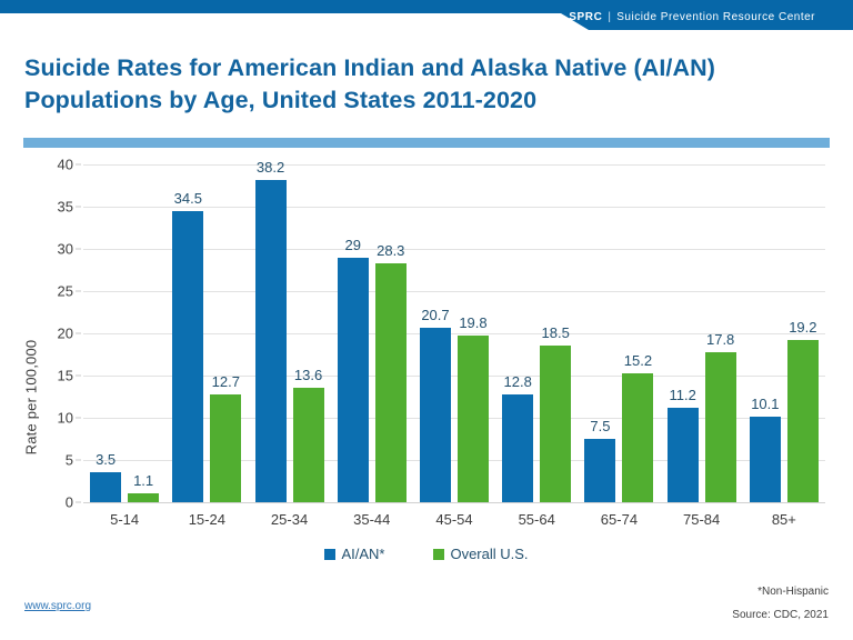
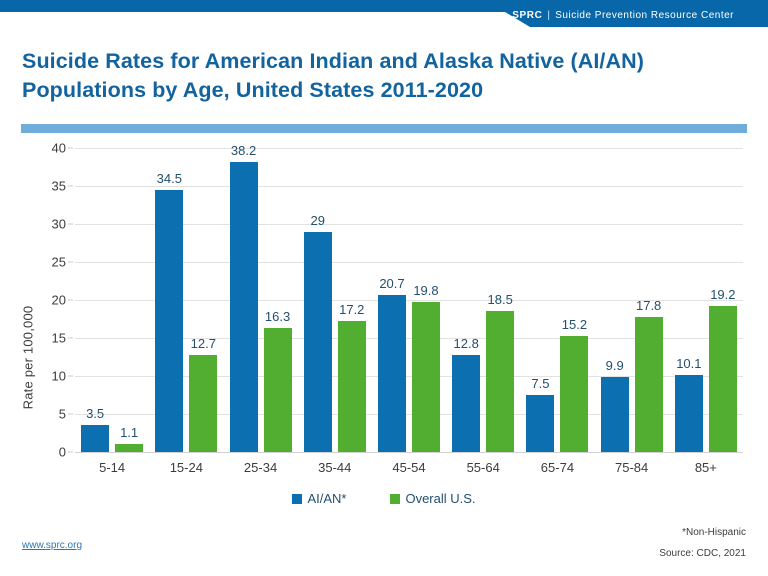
Overall U.S./25-34: 13.6 -> 16.3
Overall U.S./35-44: 28.3 -> 17.2
AI/AN*/75-84: 11.2 -> 9.9
